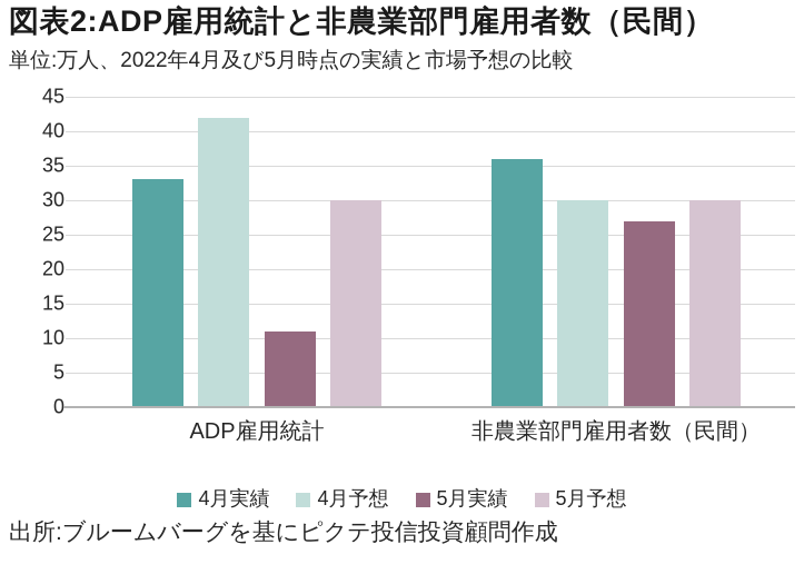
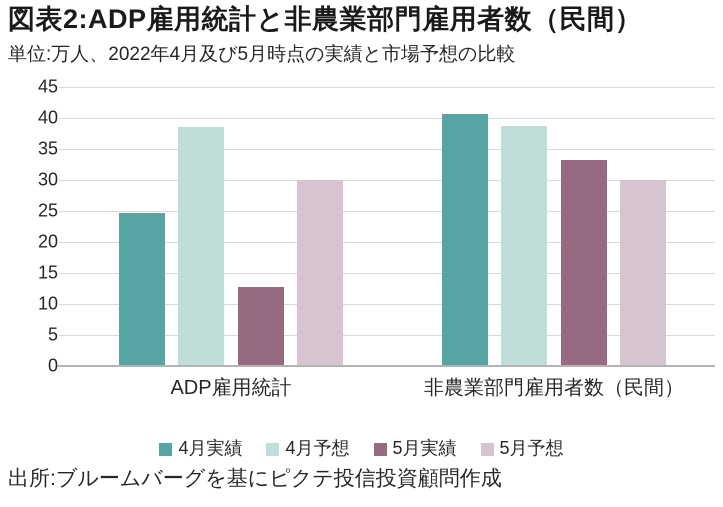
4月実績/ADP雇用統計: 33 -> 25
4月予想/ADP雇用統計: 42 -> 38
5月実績/ADP雇用統計: 11 -> 13
4月実績/非農業部門雇用者数（民間）: 36 -> 41
4月予想/非農業部門雇用者数（民間）: 30 -> 39
5月実績/非農業部門雇用者数（民間）: 27 -> 33
